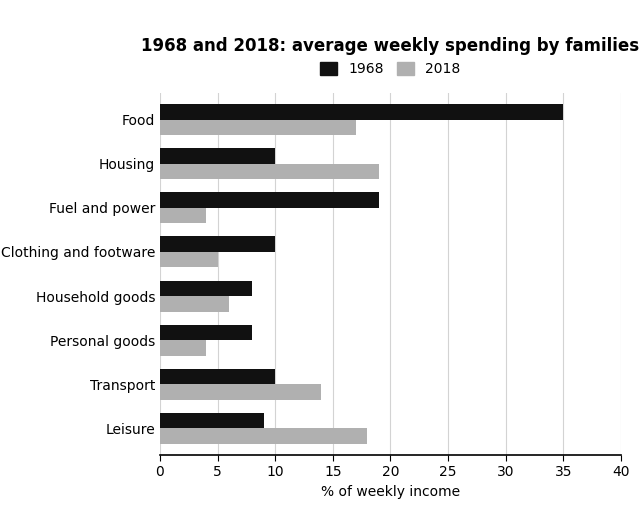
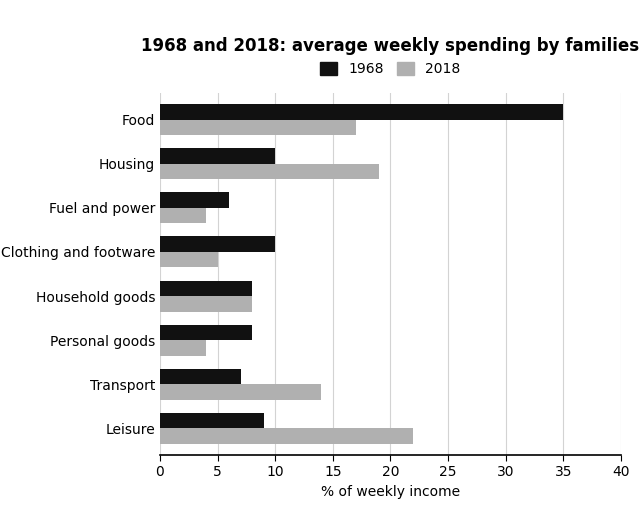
1968/Fuel and power: 19 -> 6
2018/Household goods: 6 -> 8
1968/Transport: 10 -> 7
2018/Leisure: 18 -> 22
